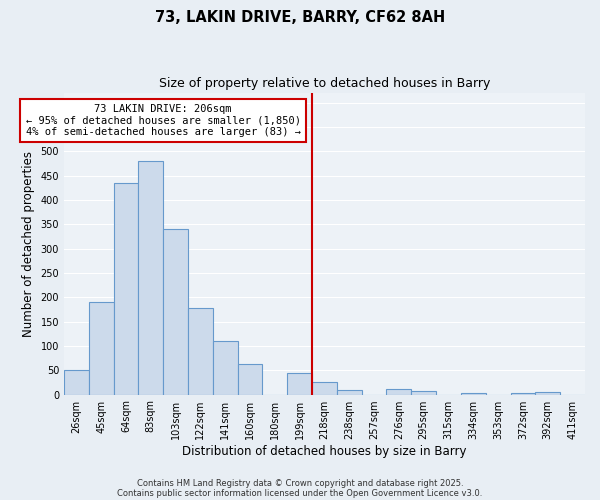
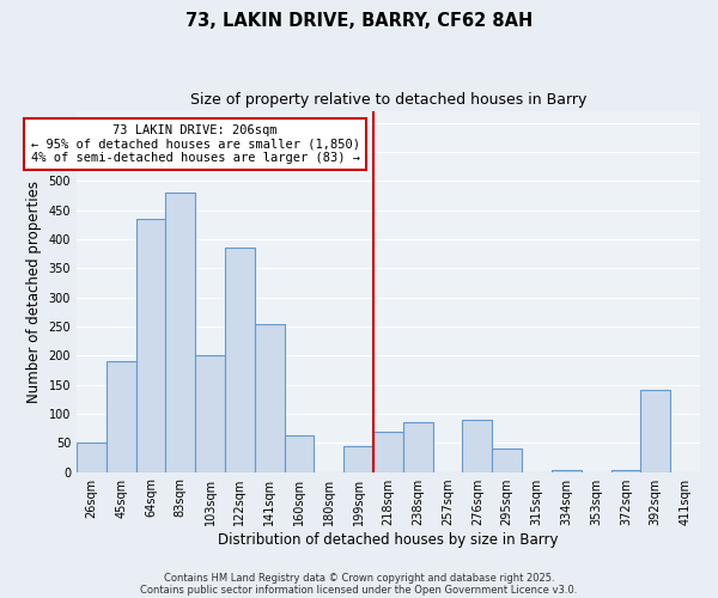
103sqm: 340 -> 200
122sqm: 178 -> 385
141sqm: 110 -> 255
218sqm: 25 -> 70
238sqm: 10 -> 85
276sqm: 12 -> 90
295sqm: 8 -> 40
392sqm: 5 -> 140
